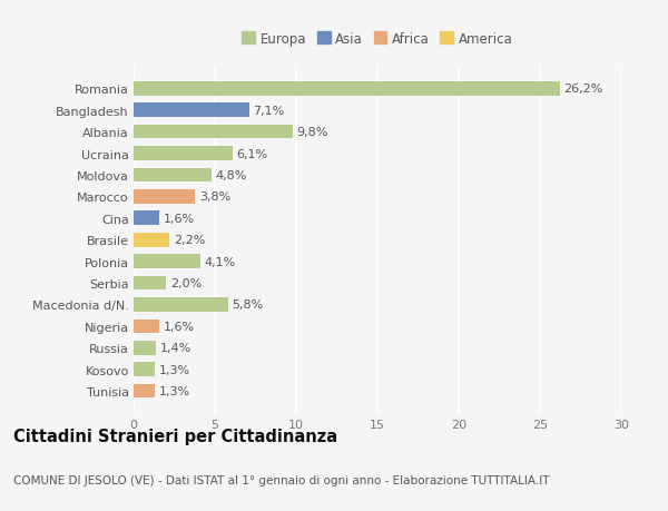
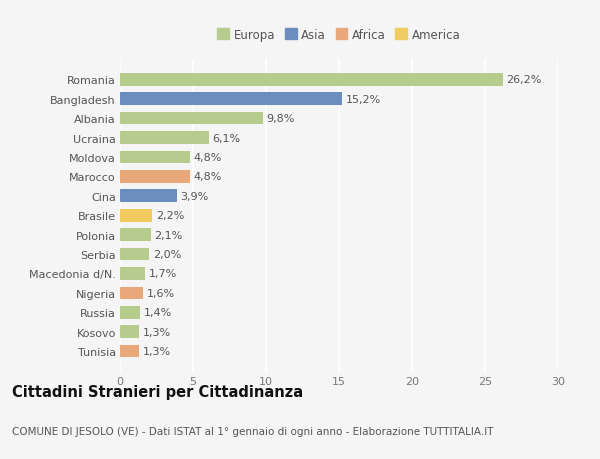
Bangladesh: 7,1% -> 15,2%
Marocco: 3,8% -> 4,8%
Cina: 1,6% -> 3,9%
Polonia: 4,1% -> 2,1%
Macedonia d/N.: 5,8% -> 1,7%
